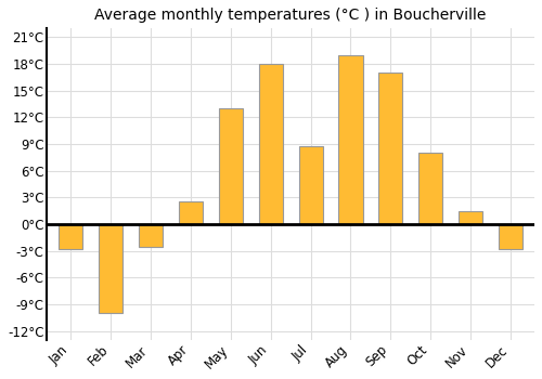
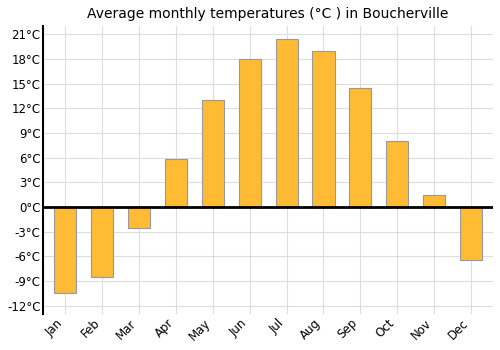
Jan: -2.8°C -> -10.5°C
Feb: -10.0°C -> -8.5°C
Apr: 2.6°C -> 5.8°C
Jul: 8.8°C -> 20.5°C
Sep: 17.0°C -> 14.5°C
Dec: -2.8°C -> -6.5°C
